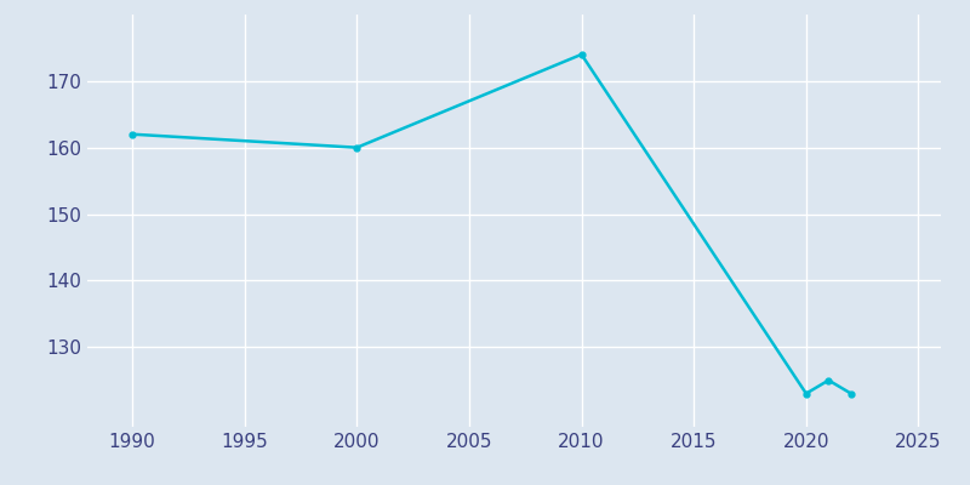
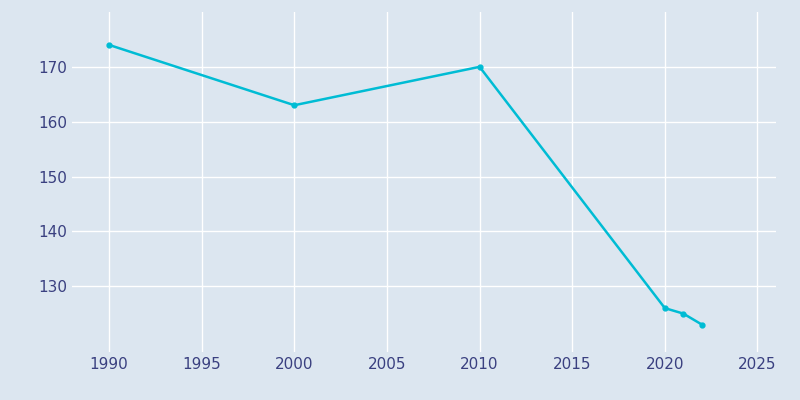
1990: 162 -> 174
2000: 160 -> 163
2010: 174 -> 170
2020: 123 -> 126
